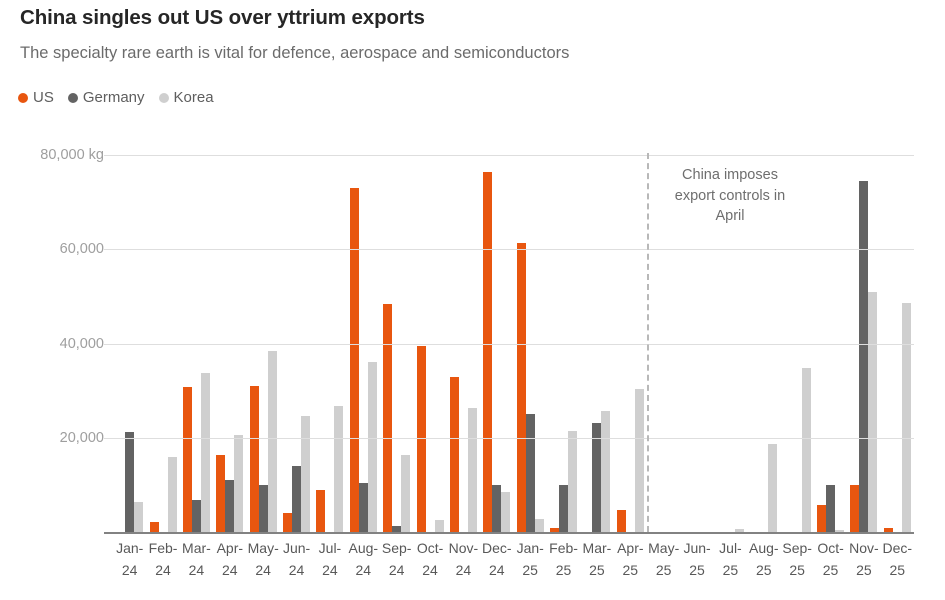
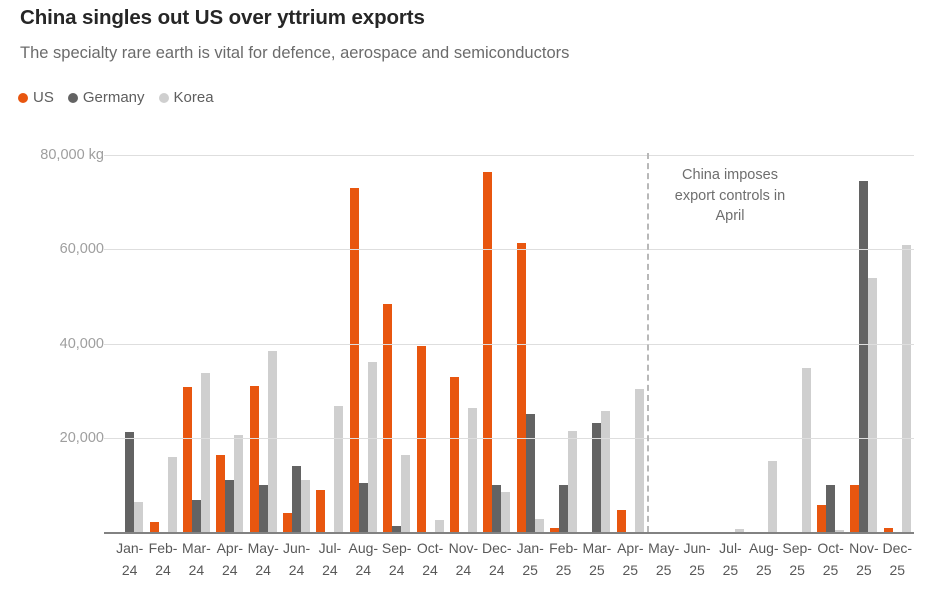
Korea/Jun-24: 25000 -> 11000
Korea/Aug-25: 19000 -> 15000
Korea/Nov-25: 51000 -> 54000
Korea/Dec-25: 48000 -> 61000
